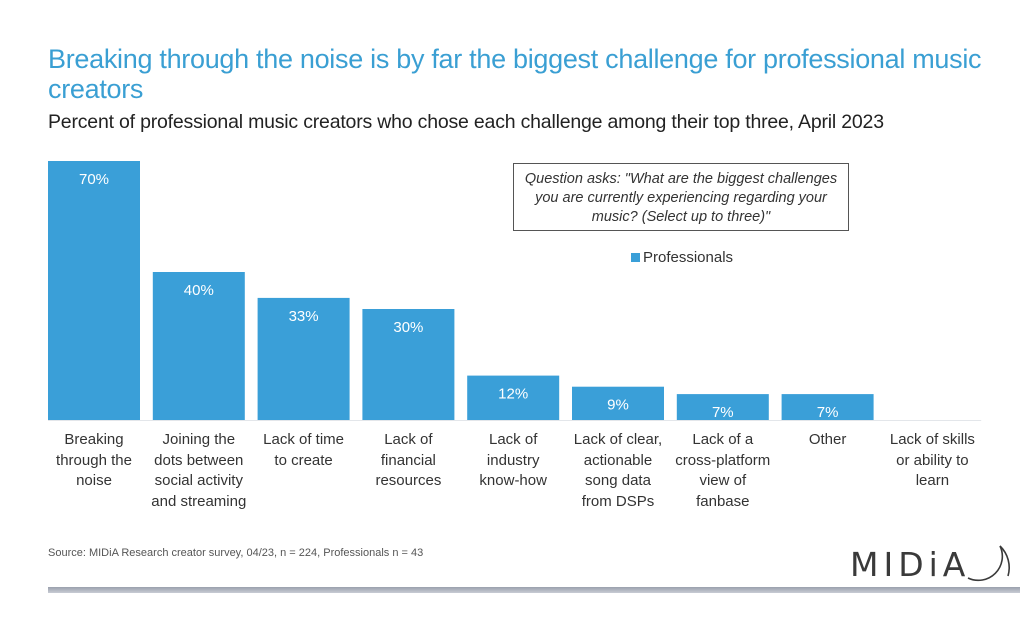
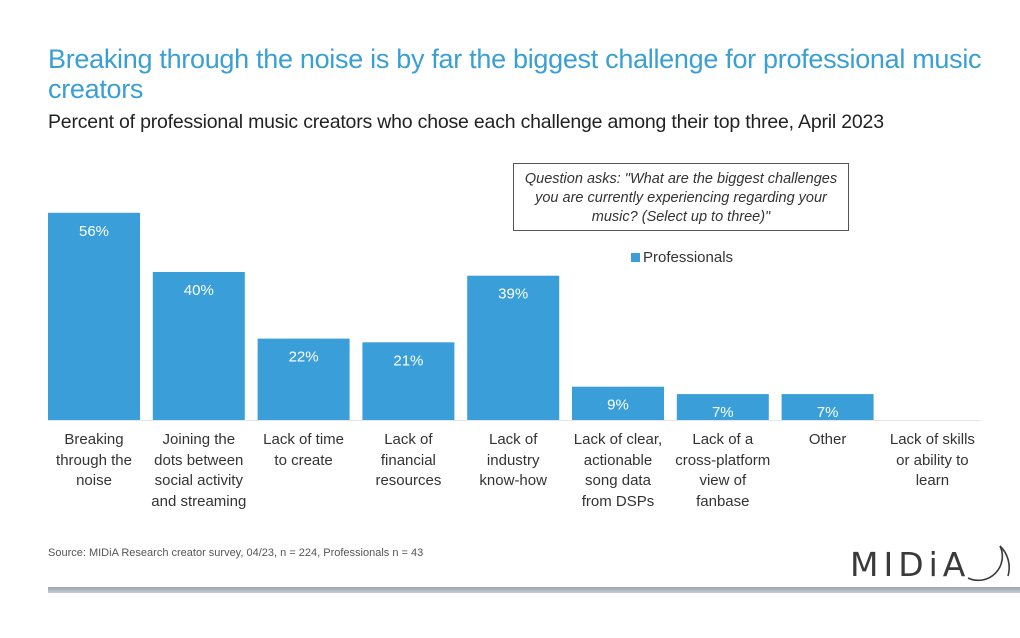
Breaking through the noise: 70% -> 56%
Lack of time to create: 33% -> 22%
Lack of financial resources: 30% -> 21%
Lack of industry know-how: 12% -> 39%
